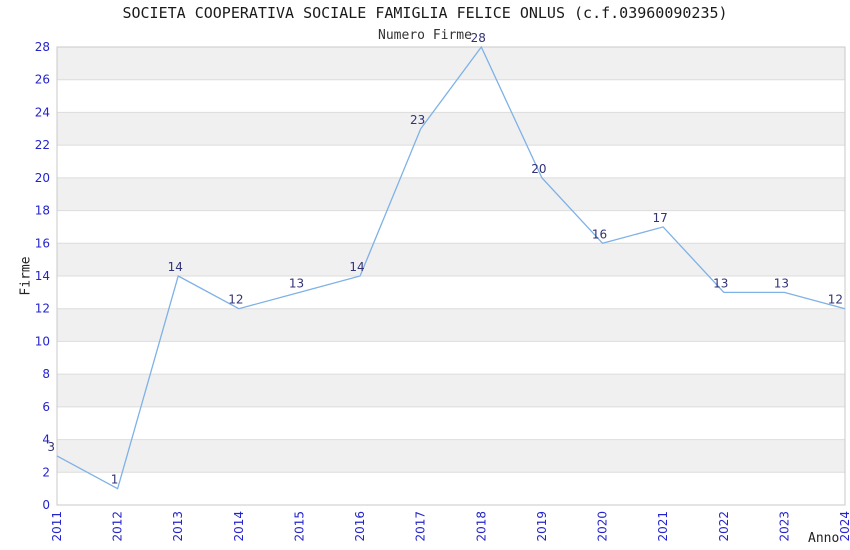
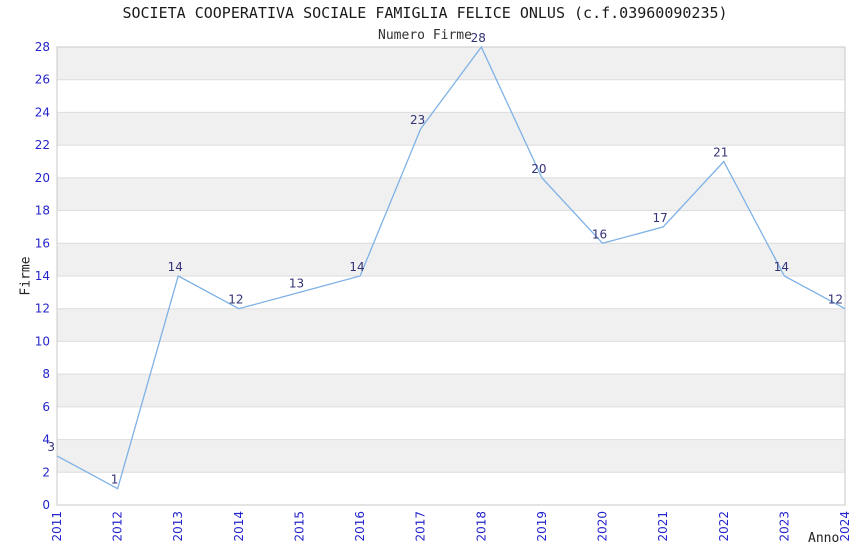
2022: 13 -> 21
2023: 13 -> 14
